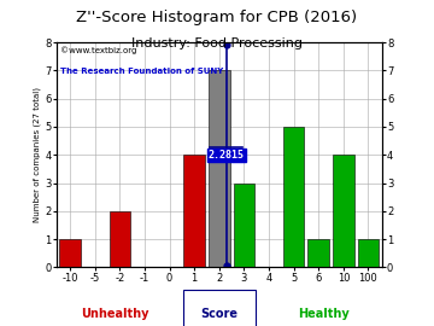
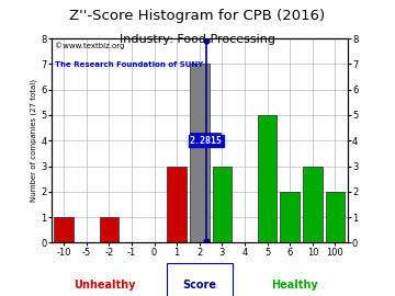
-2: 2 -> 1
1: 4 -> 3
6: 1 -> 2
10: 4 -> 3
100: 1 -> 2
